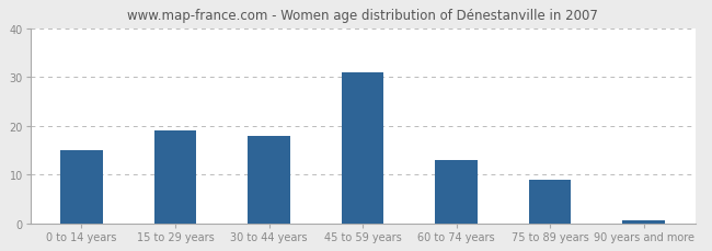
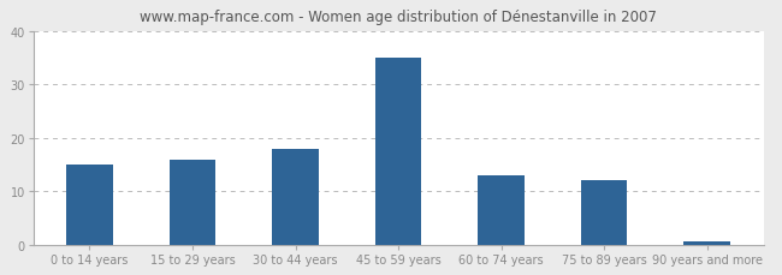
15 to 29 years: 19.0 -> 16.0
45 to 59 years: 31.0 -> 35.0
75 to 89 years: 9.0 -> 12.0
